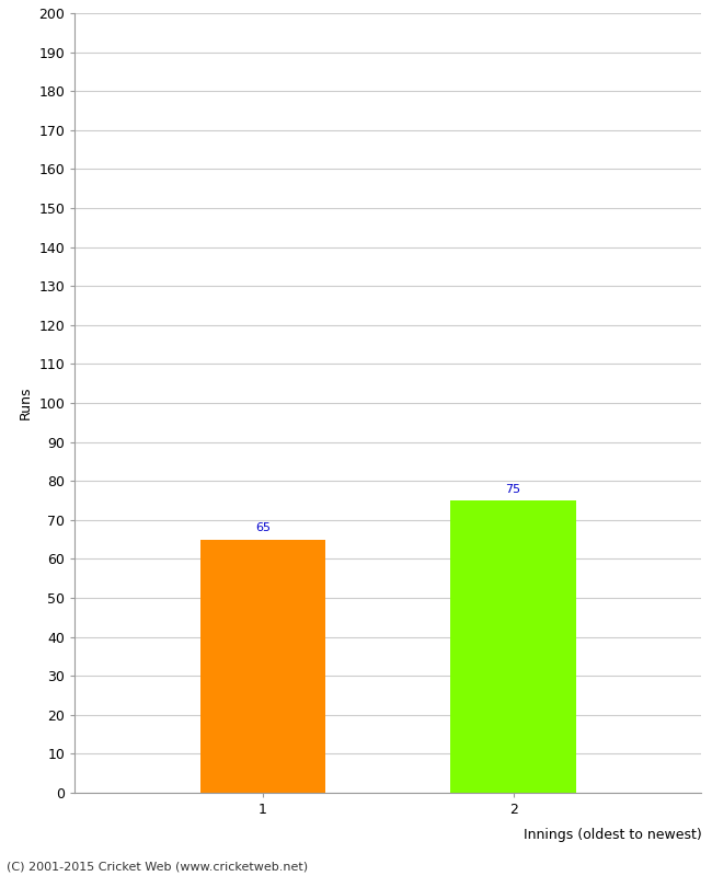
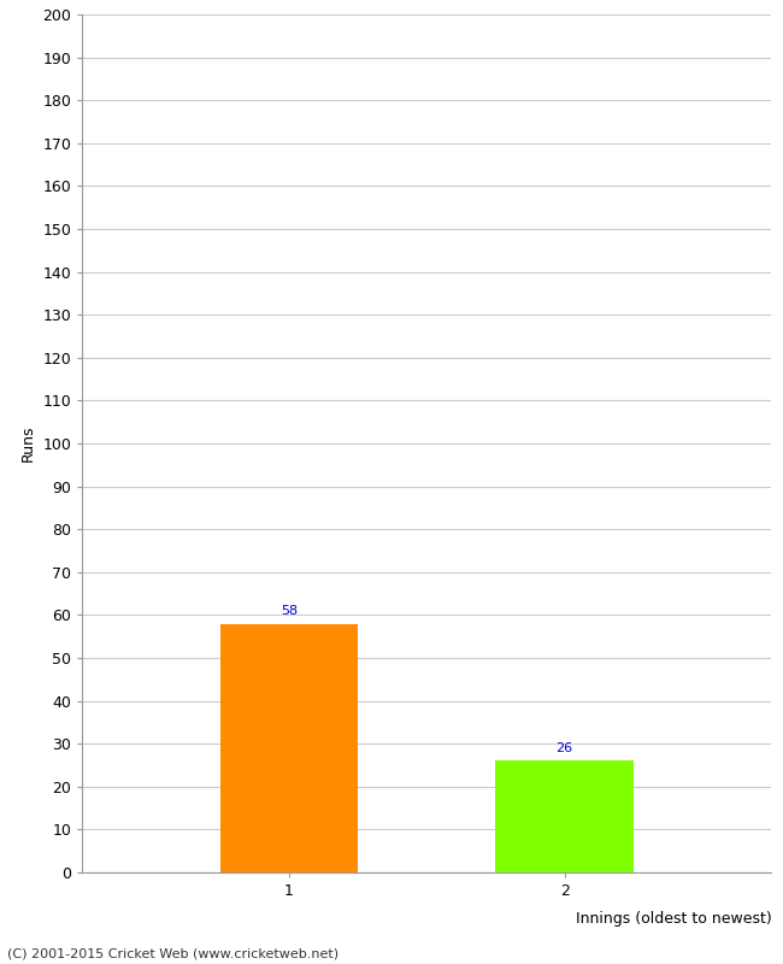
1: 65 -> 58
2: 75 -> 26
